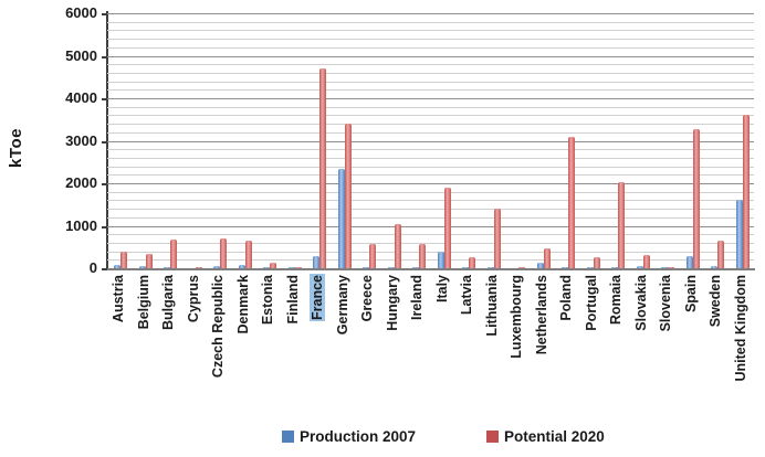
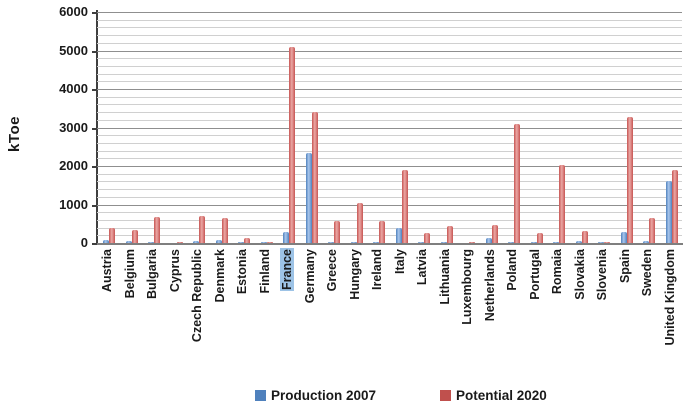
Potential 2020/France: 4700 -> 5100
Potential 2020/Lithuania: 1400 -> 400
Potential 2020/United Kingdom: 3600 -> 1900
